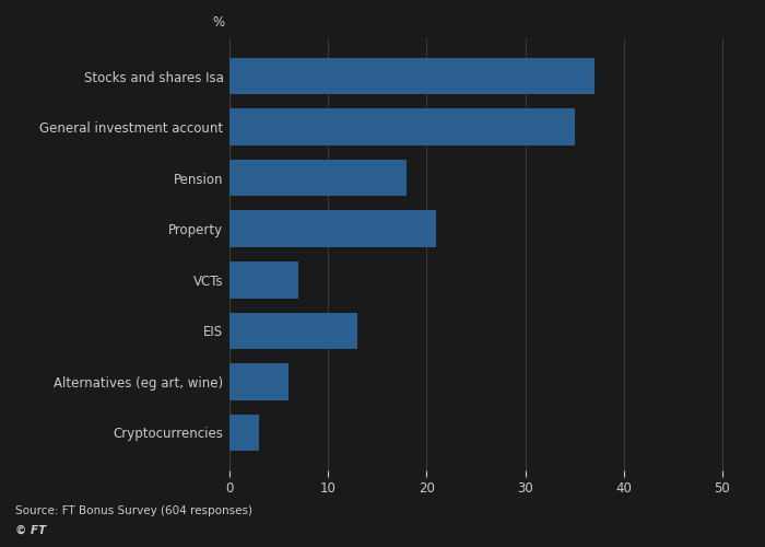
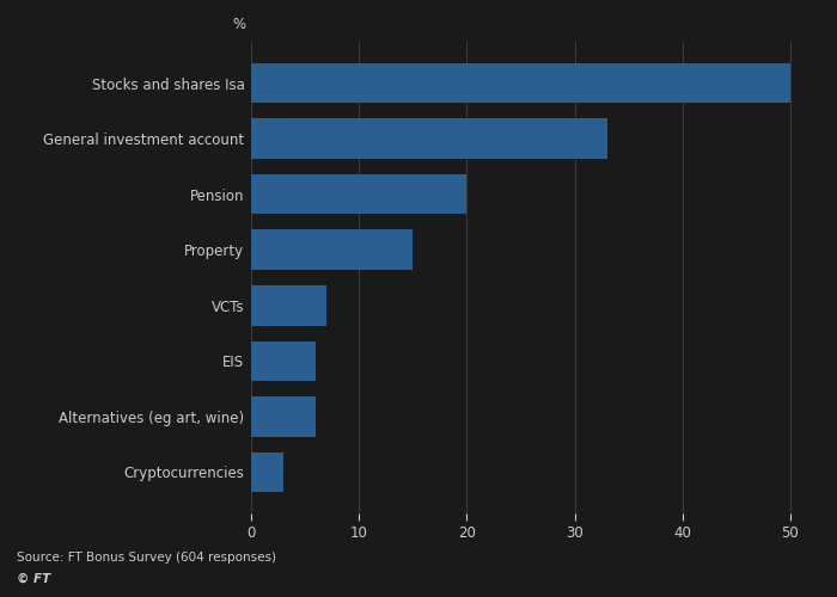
Stocks and shares Isa: 37 -> 50
General investment account: 35 -> 33
Pension: 18 -> 20
Property: 21 -> 15
EIS: 13 -> 6
